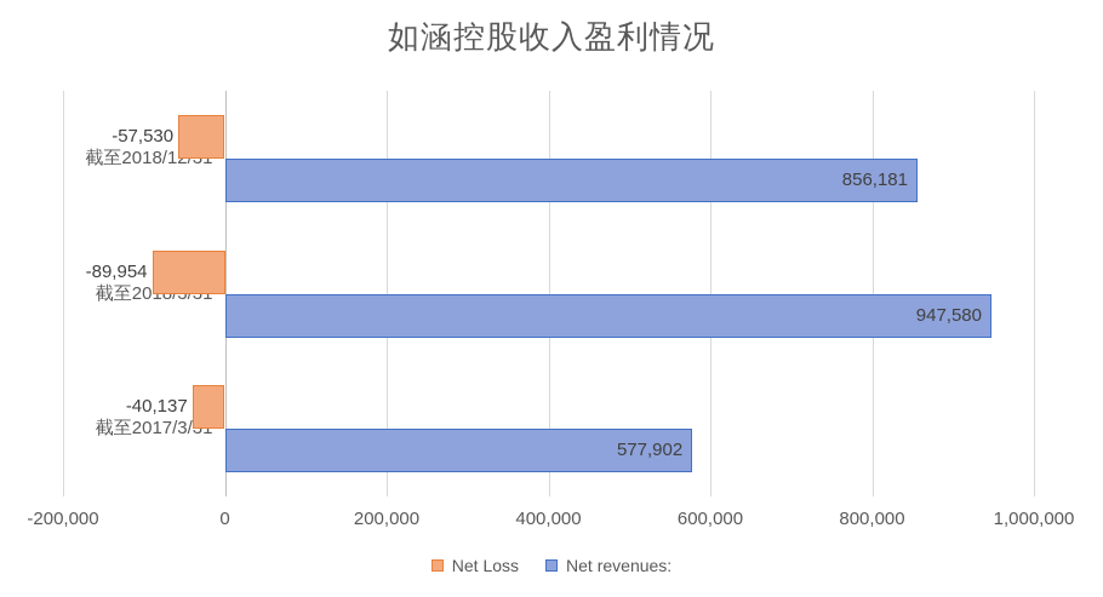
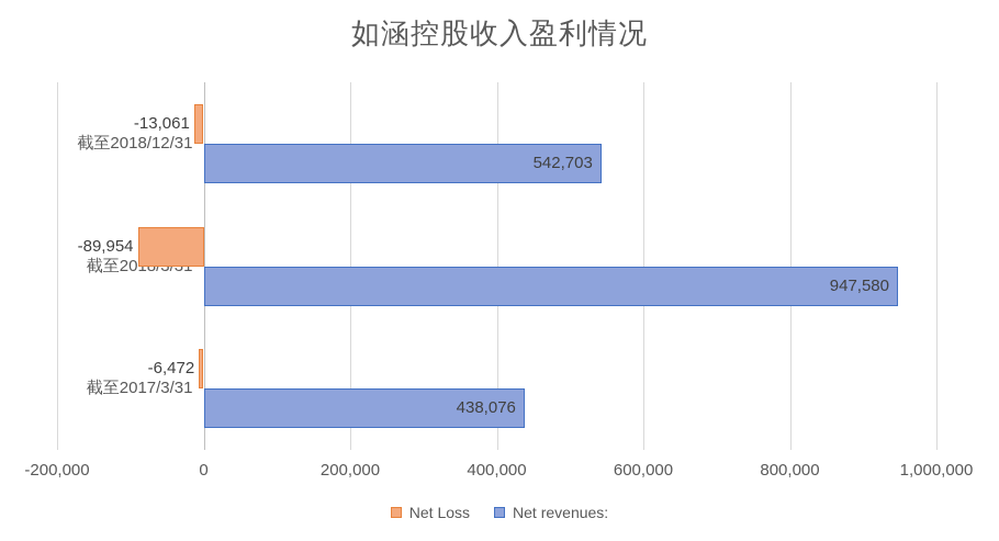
Net Loss/截至2018/12/31: -57,530 -> -13,061
Net revenues:/截至2018/12/31: 856,181 -> 542,703
Net Loss/截至2017/3/31: -40,137 -> -6,472
Net revenues:/截至2017/3/31: 577,902 -> 438,076
